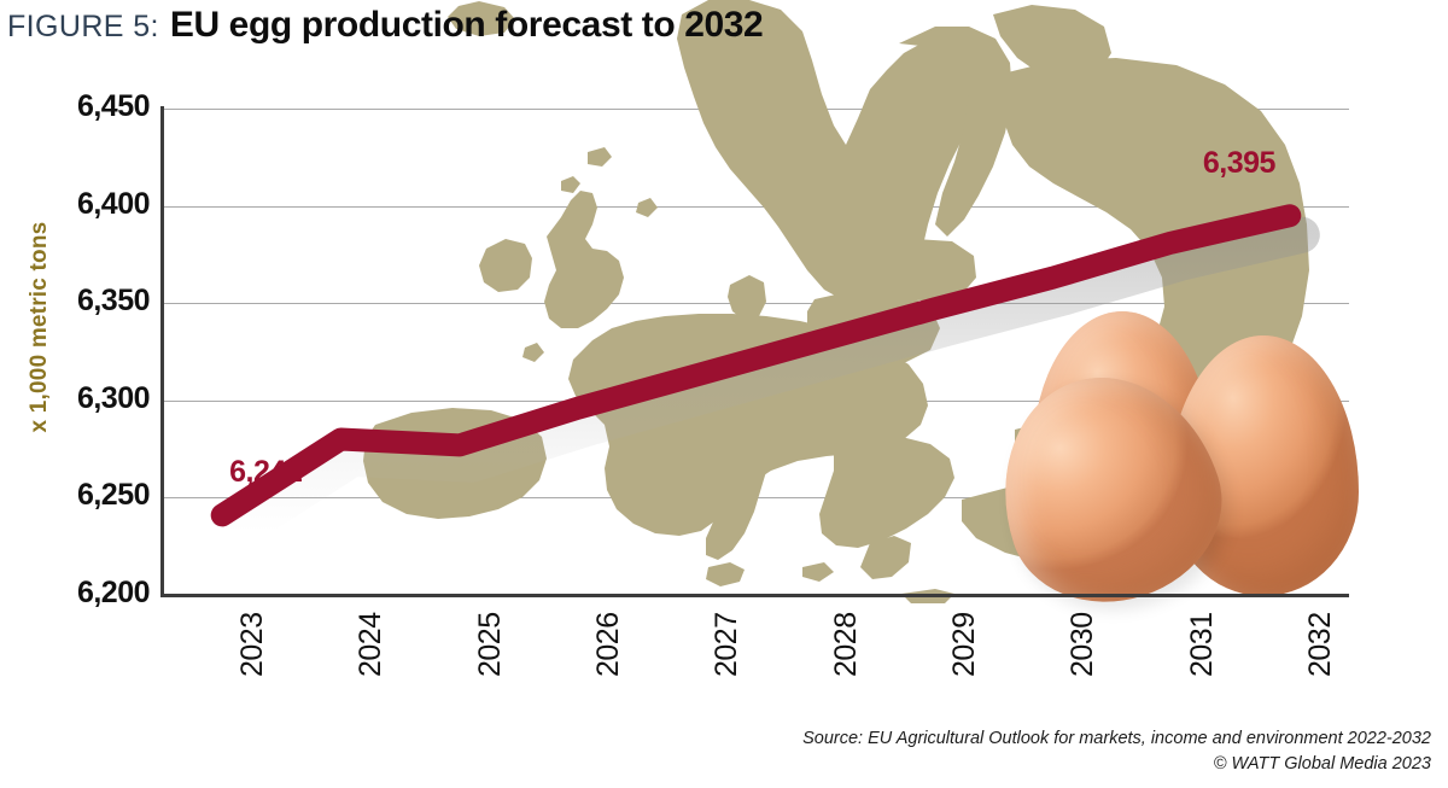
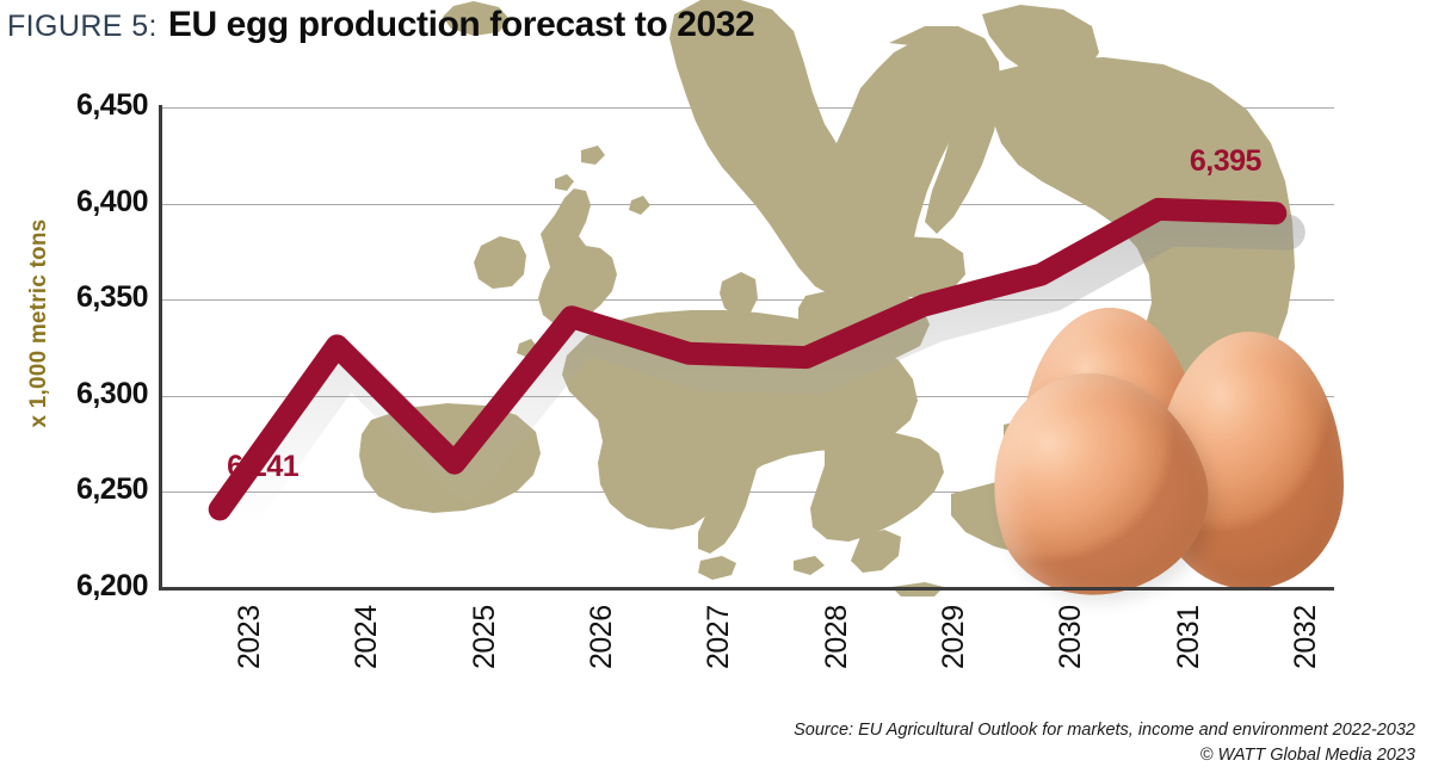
2024: 6280 -> 6326
2025: 6277 -> 6265
2026: 6296 -> 6341
2027: 6313 -> 6322
2028: 6330 -> 6320
2031: 6381 -> 6397
